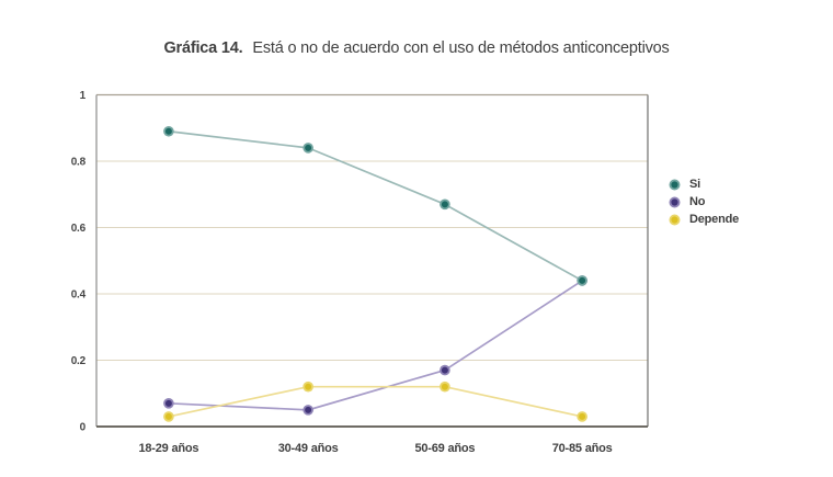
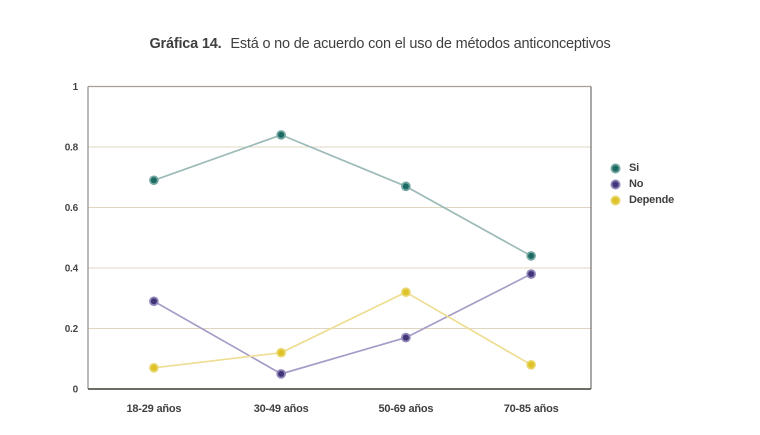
Si/18-29 años: 0.89 -> 0.69
No/18-29 años: 0.07 -> 0.29
Depende/18-29 años: 0.03 -> 0.07
Depende/50-69 años: 0.12 -> 0.32
No/70-85 años: 0.44 -> 0.38
Depende/70-85 años: 0.03 -> 0.08
